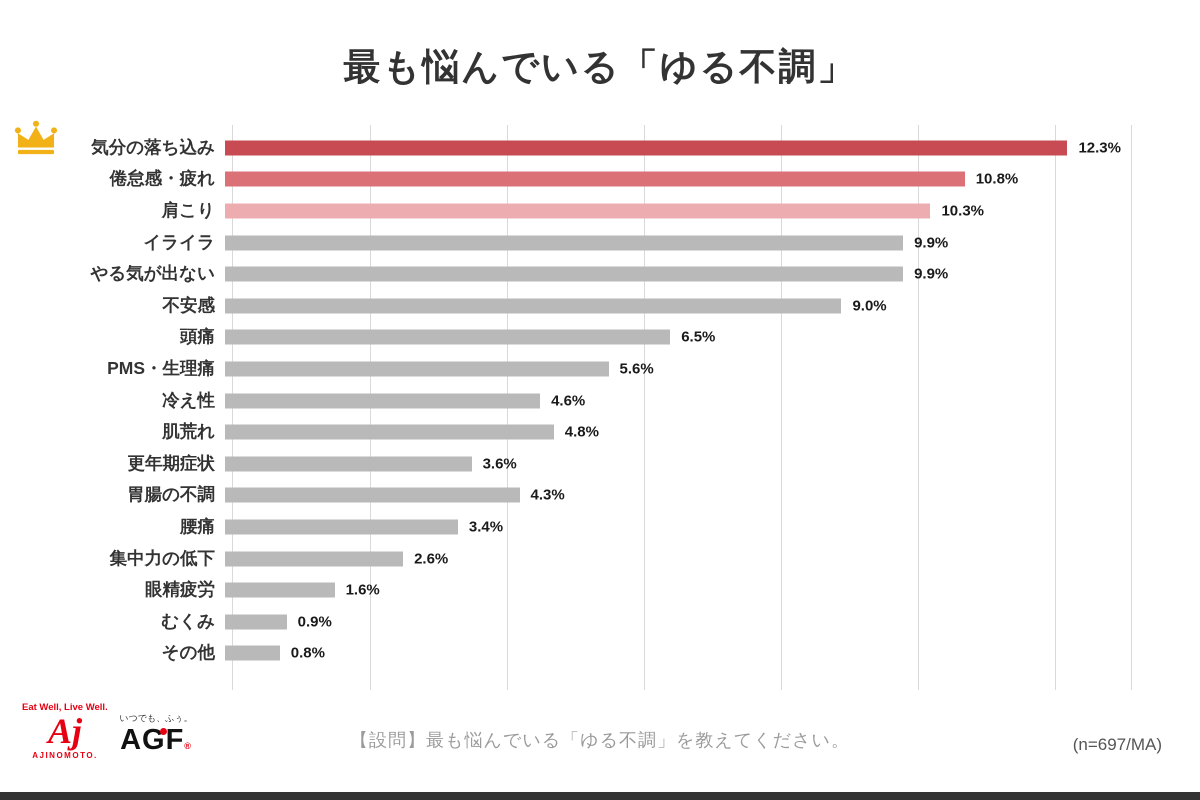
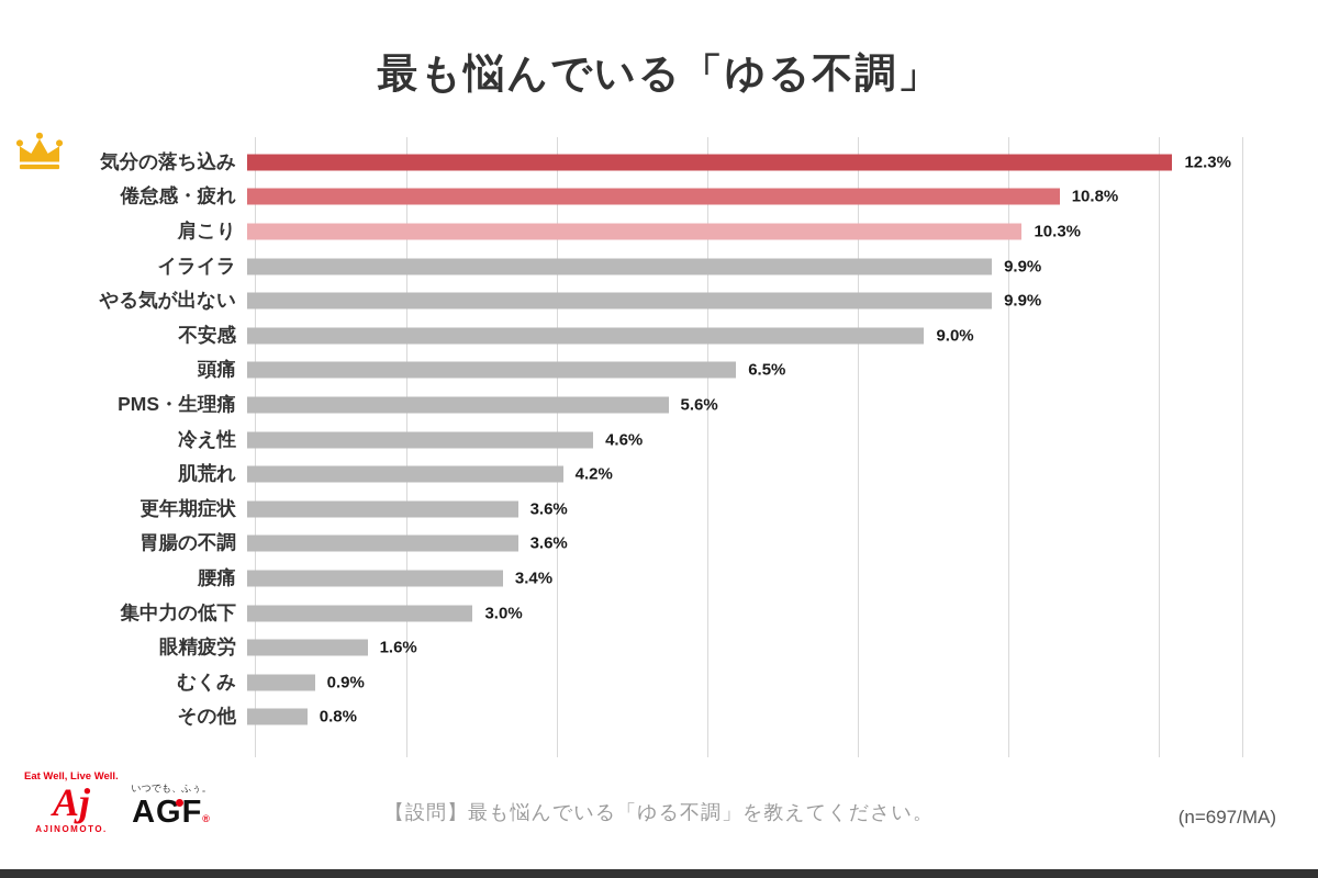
肌荒れ: 4.8% -> 4.2%
胃腸の不調: 4.3% -> 3.6%
集中力の低下: 2.6% -> 3.0%
